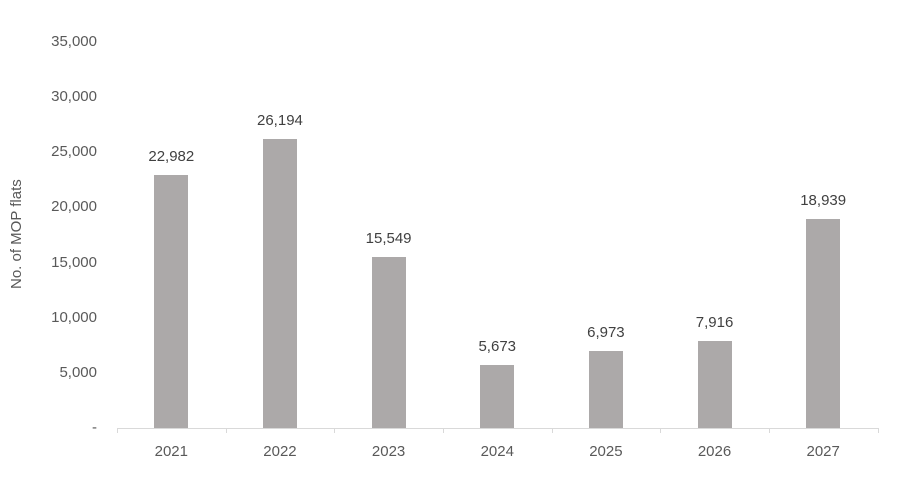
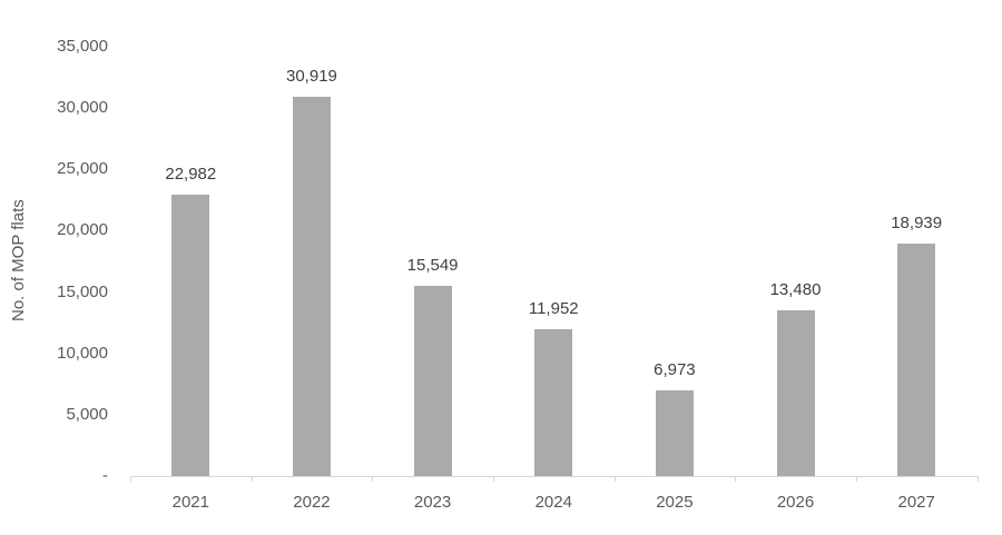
2022: 26,194 -> 30,919
2024: 5,673 -> 11,952
2026: 7,916 -> 13,480
